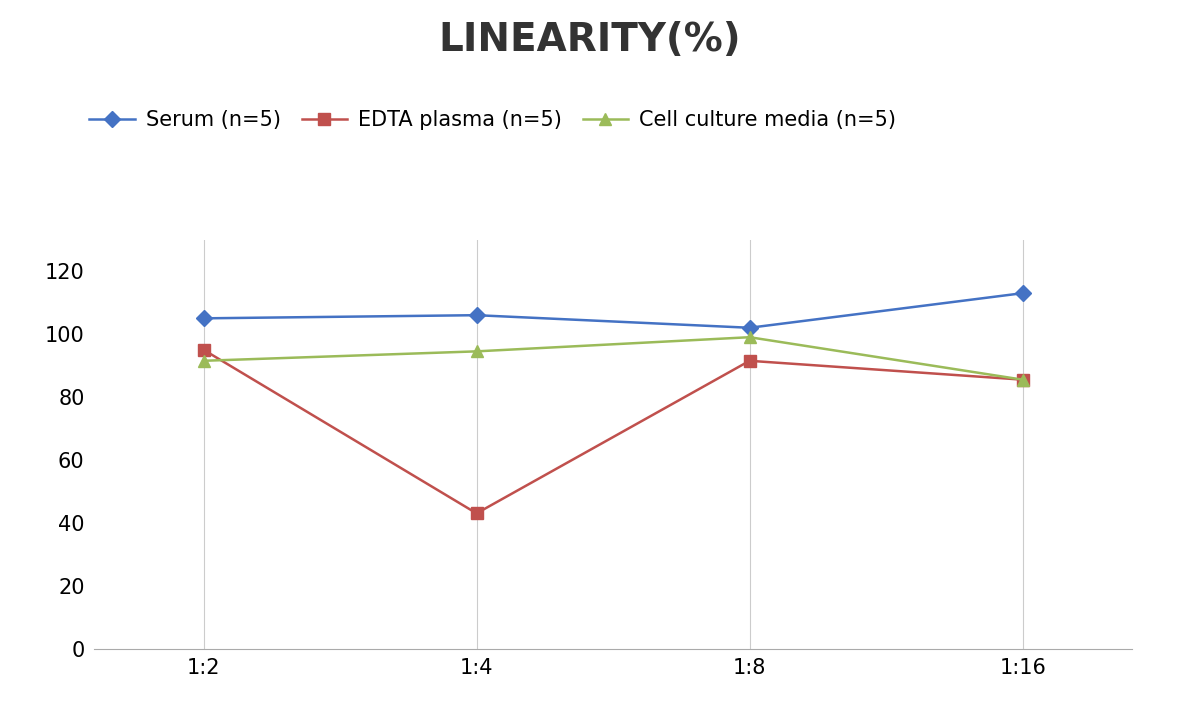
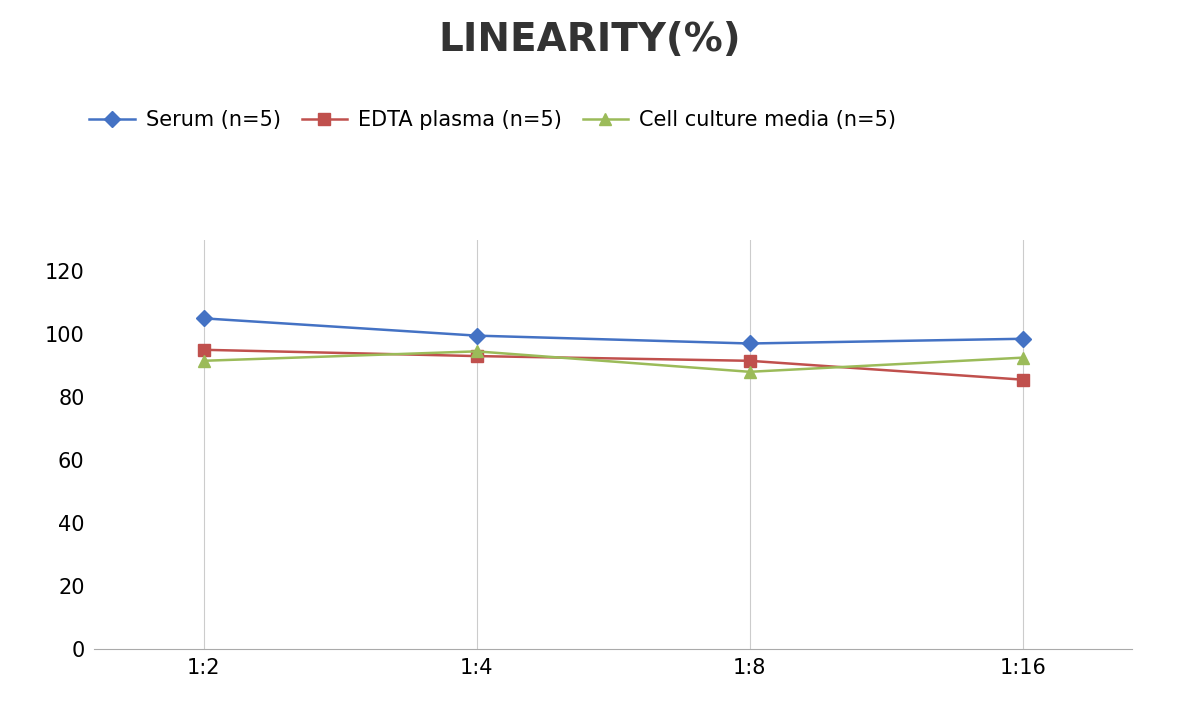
Serum (n=5)/1:4: 106.0 -> 99.5
EDTA plasma (n=5)/1:4: 43.0 -> 93.0
Serum (n=5)/1:8: 102.0 -> 97.0
Cell culture media (n=5)/1:8: 99.0 -> 88.0
Serum (n=5)/1:16: 113.0 -> 98.5
Cell culture media (n=5)/1:16: 85.5 -> 92.5
